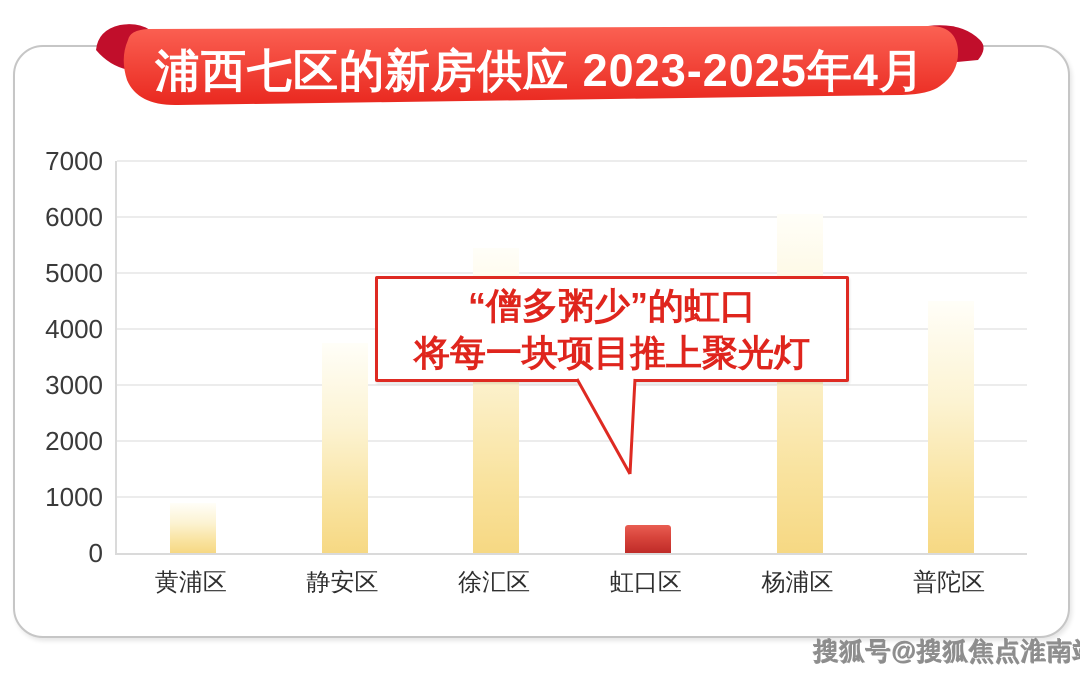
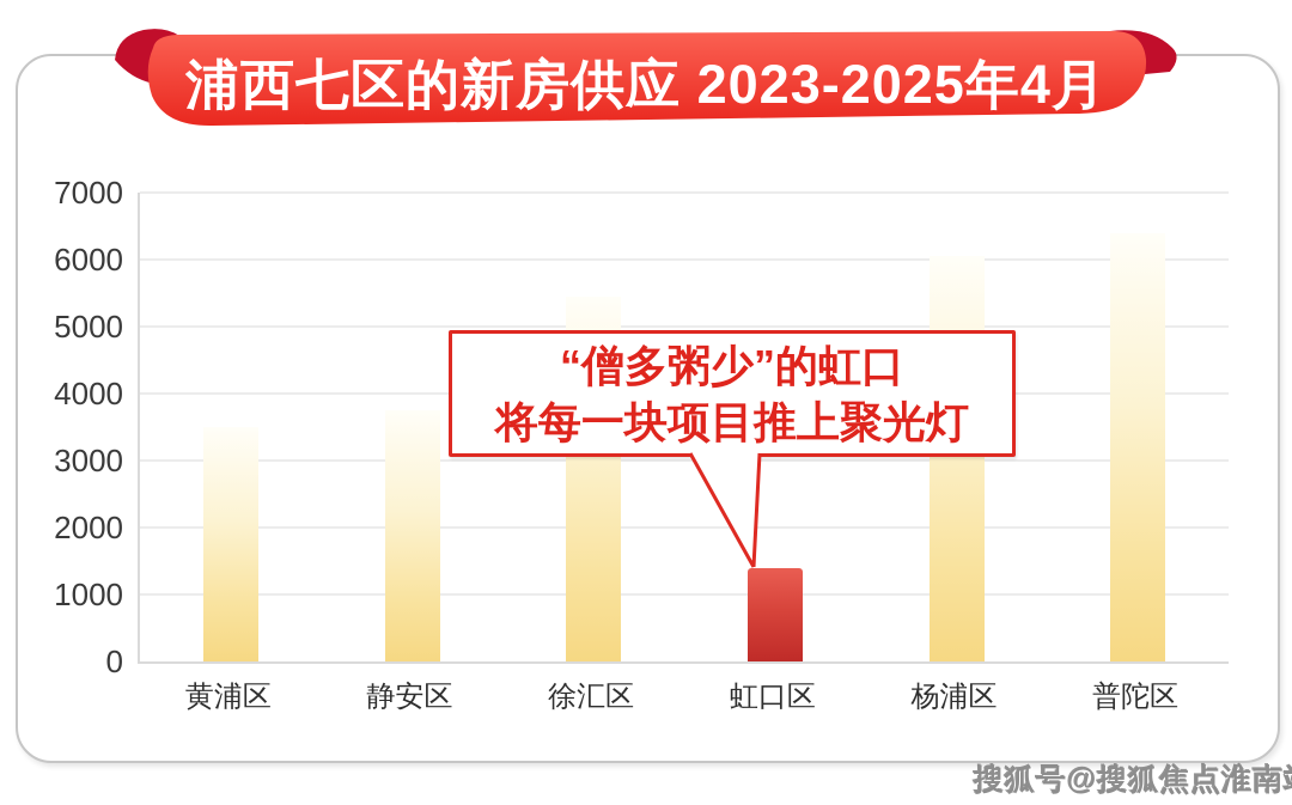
黄浦区: 900 -> 3500
虹口区: 500 -> 1400
普陀区: 4500 -> 6400
